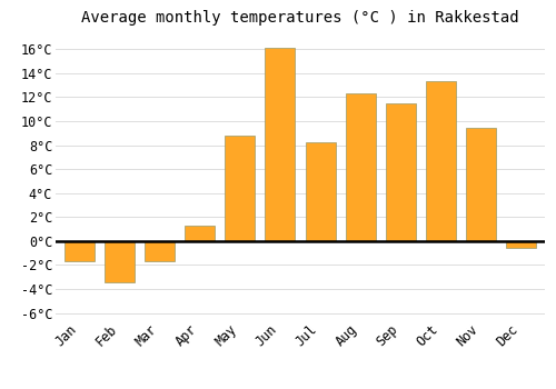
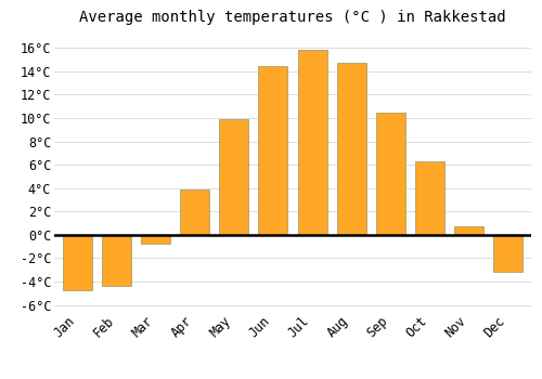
Jan: -1.7°C -> -4.7°C
Feb: -3.4°C -> -4.4°C
Mar: -1.7°C -> -0.8°C
Apr: 1.3°C -> 3.9°C
May: 8.8°C -> 9.9°C
Jun: 16.1°C -> 14.4°C
Jul: 8.2°C -> 15.8°C
Aug: 12.3°C -> 14.7°C
Sep: 11.5°C -> 10.5°C
Oct: 13.3°C -> 6.3°C
Nov: 9.4°C -> 0.7°C
Dec: -0.6°C -> -3.2°C
